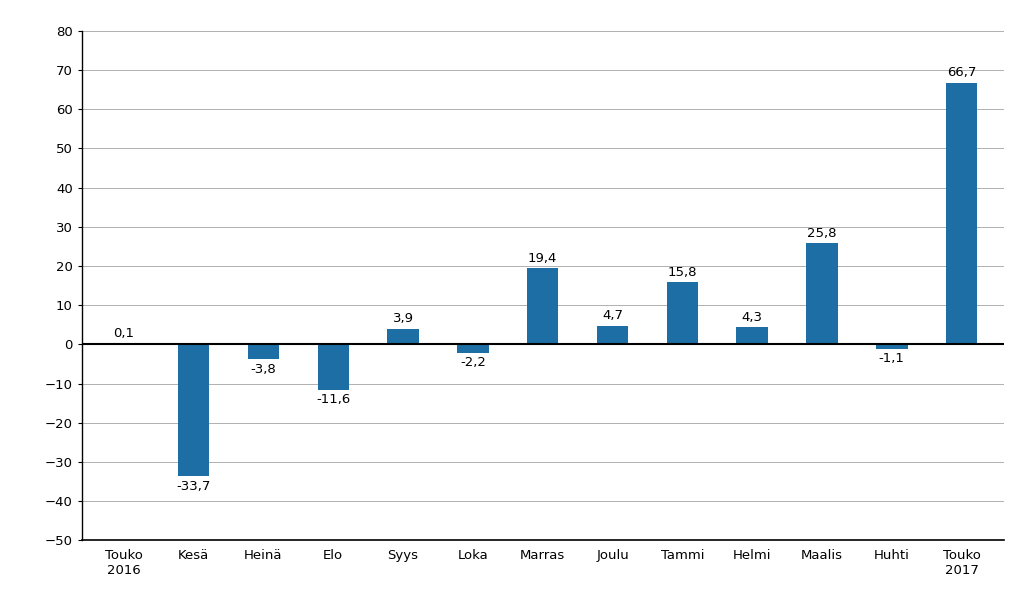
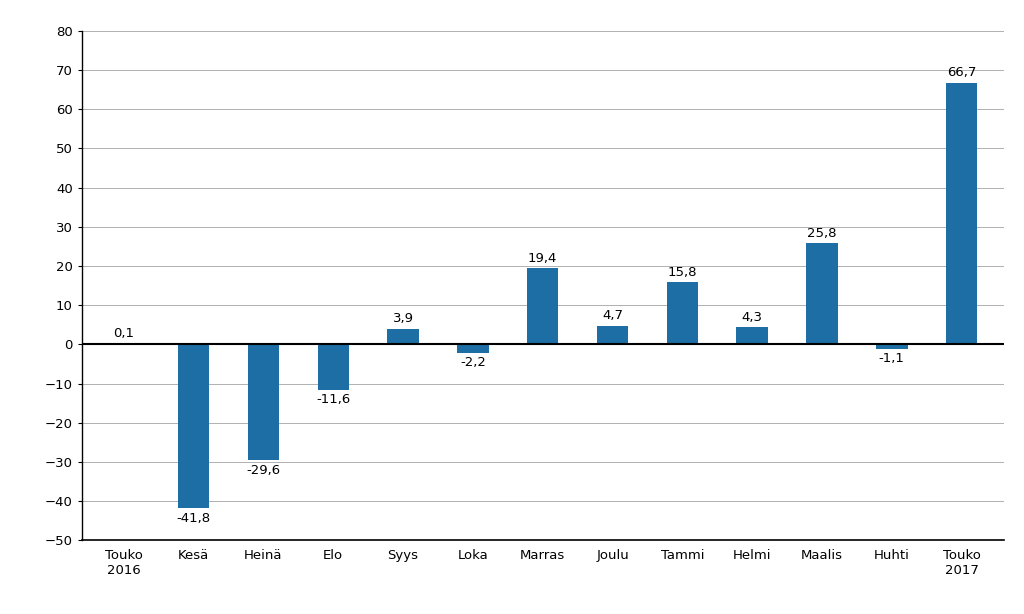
Kesä: -33,7 -> -41,8
Heinä: -3,8 -> -29,6
